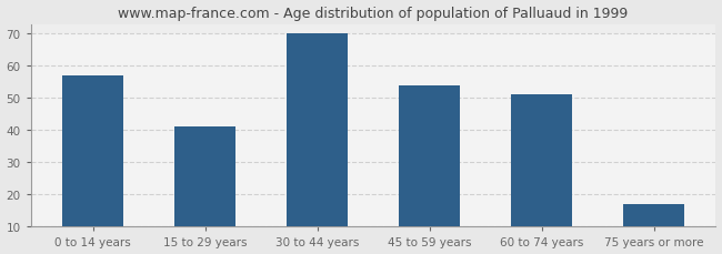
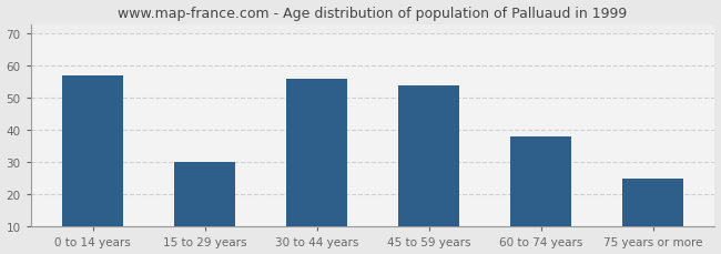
15 to 29 years: 41 -> 30
30 to 44 years: 70 -> 56
60 to 74 years: 51 -> 38
75 years or more: 17 -> 25
